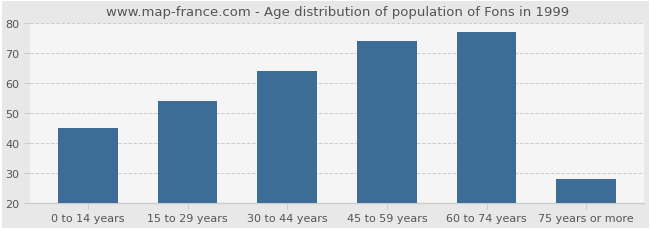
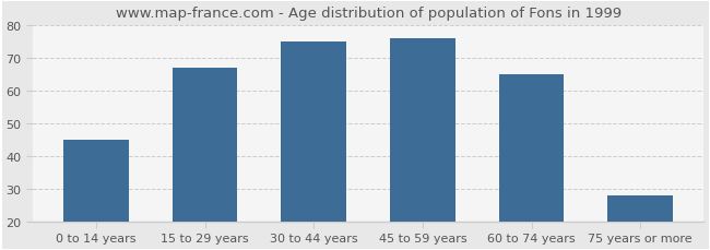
15 to 29 years: 54 -> 67
30 to 44 years: 64 -> 75
45 to 59 years: 74 -> 76
60 to 74 years: 77 -> 65
